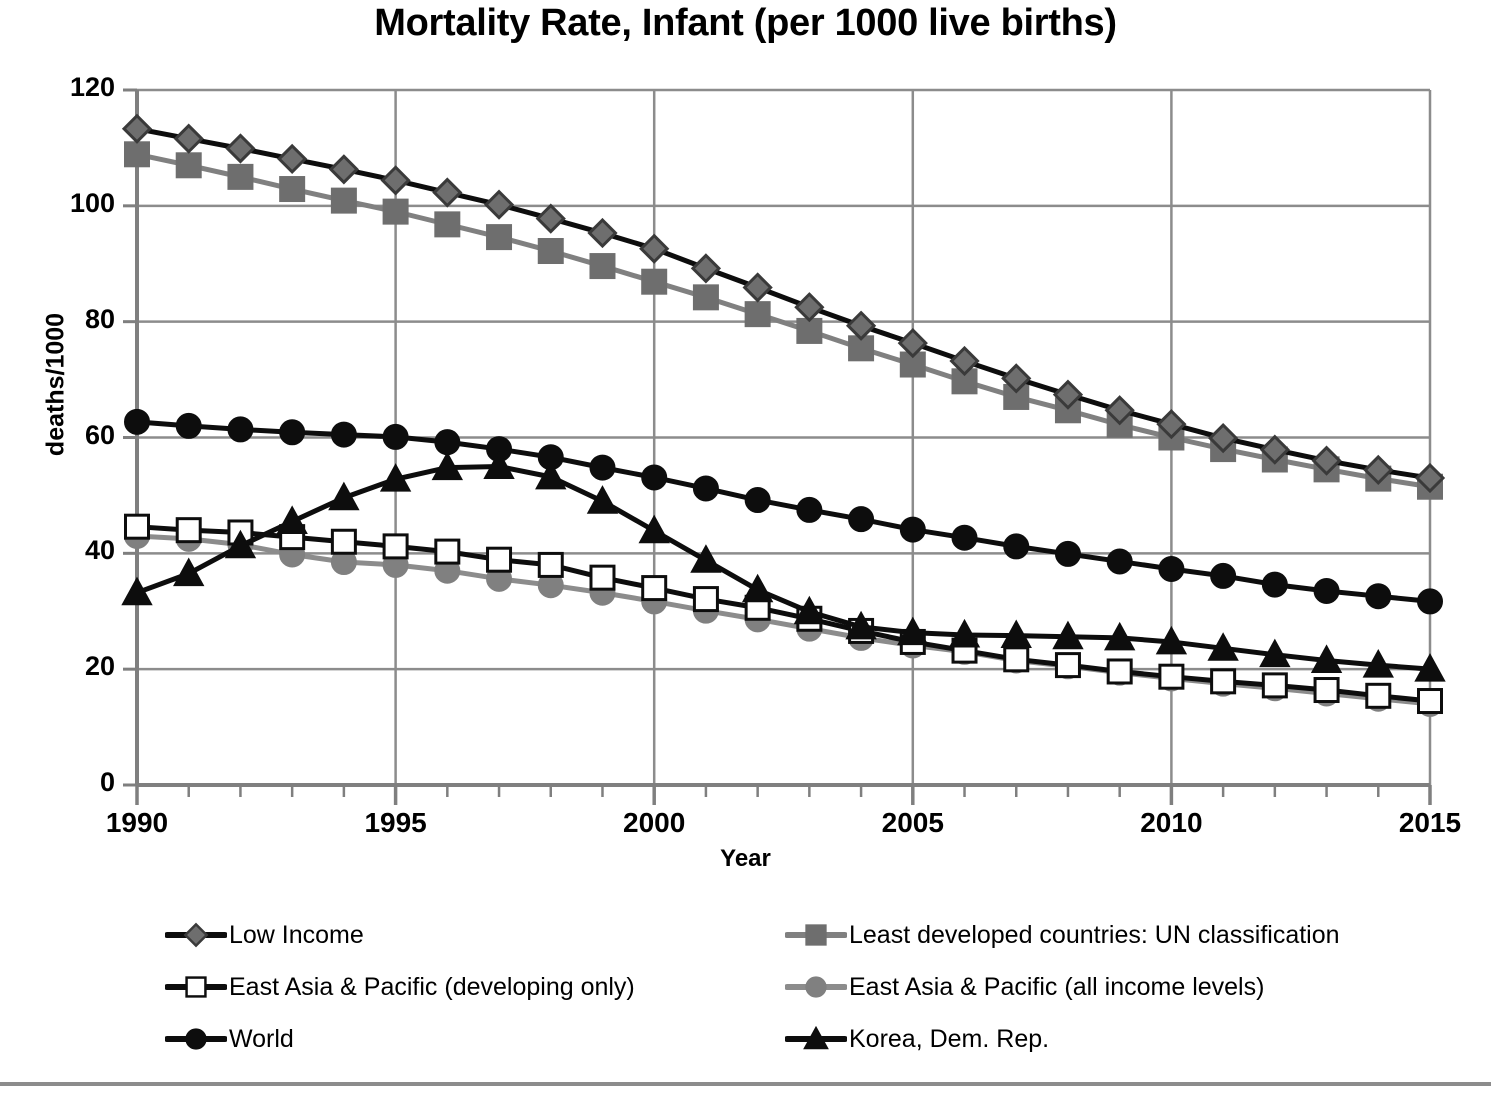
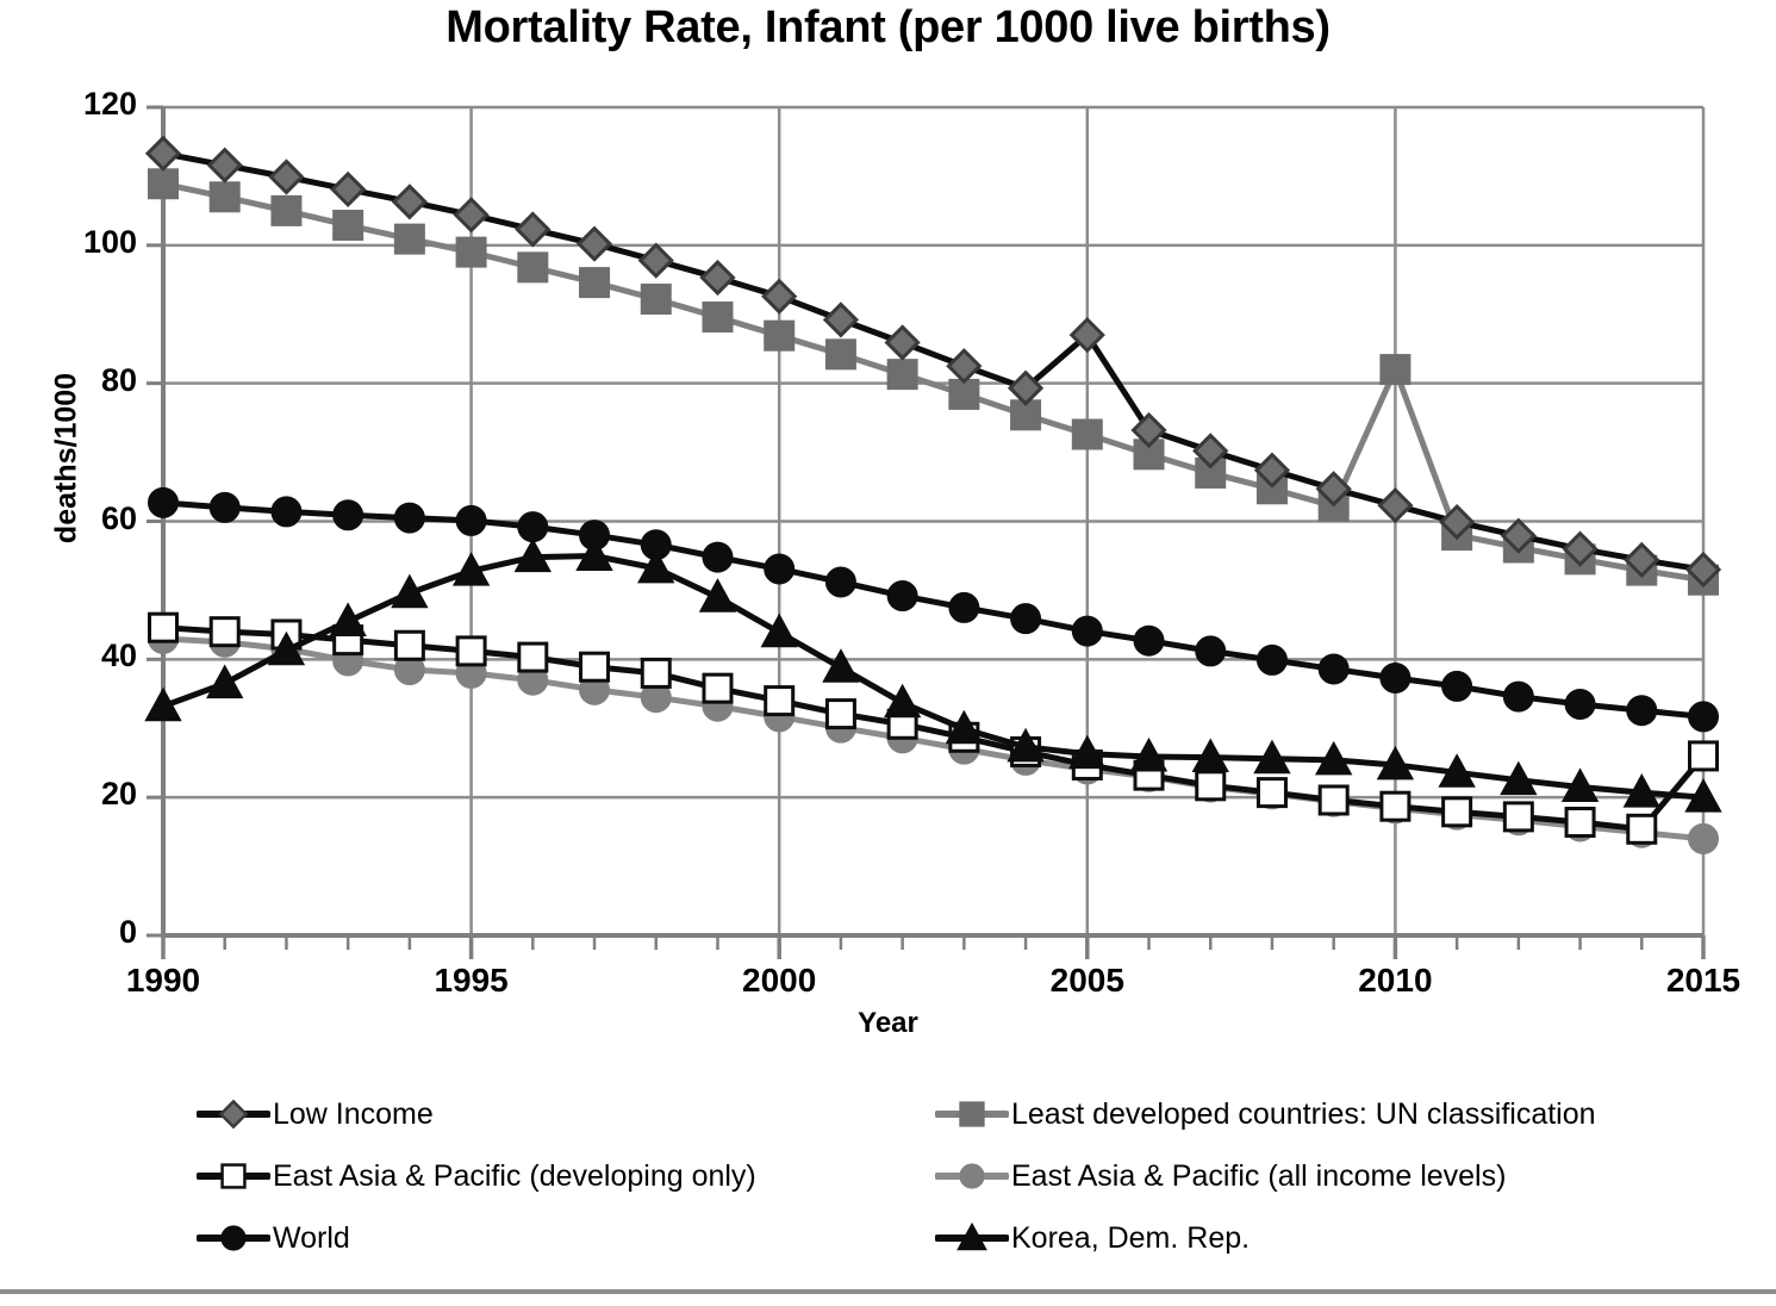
Low Income/2005: 76 -> 87
Least developed countries: UN classification/2010: 60 -> 82
East Asia & Pacific (developing only)/2015: 14 -> 26
